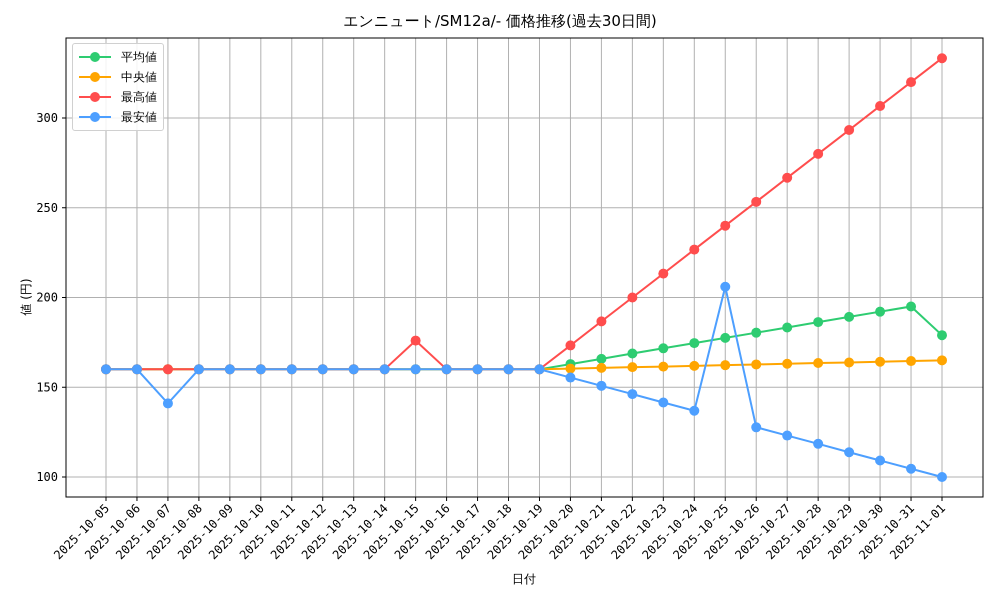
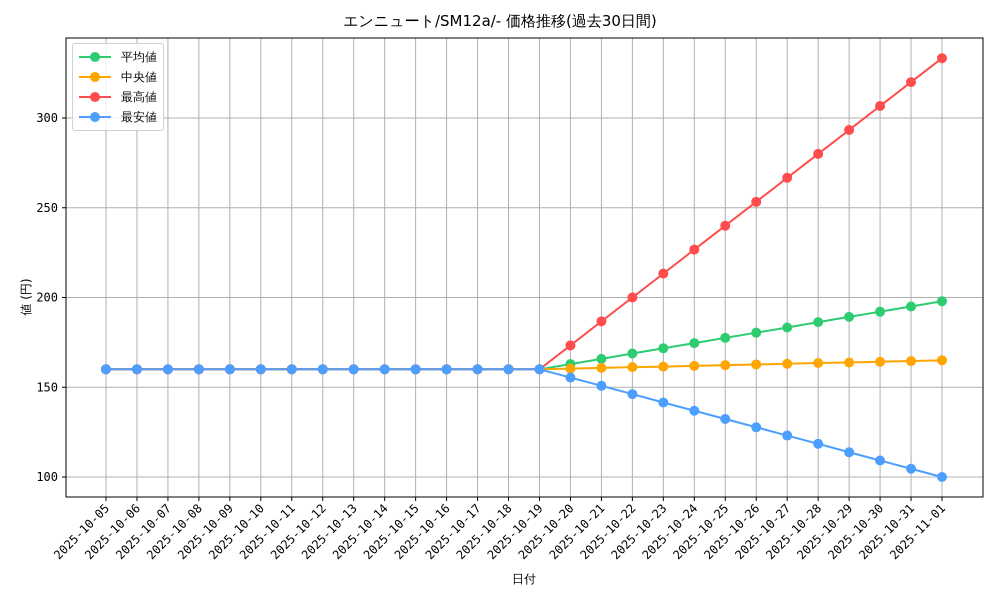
最安値/2025-10-07: 141 -> 160
最高値/2025-10-15: 176 -> 160
最安値/2025-10-25: 206 -> 132
平均値/2025-11-01: 179 -> 198
